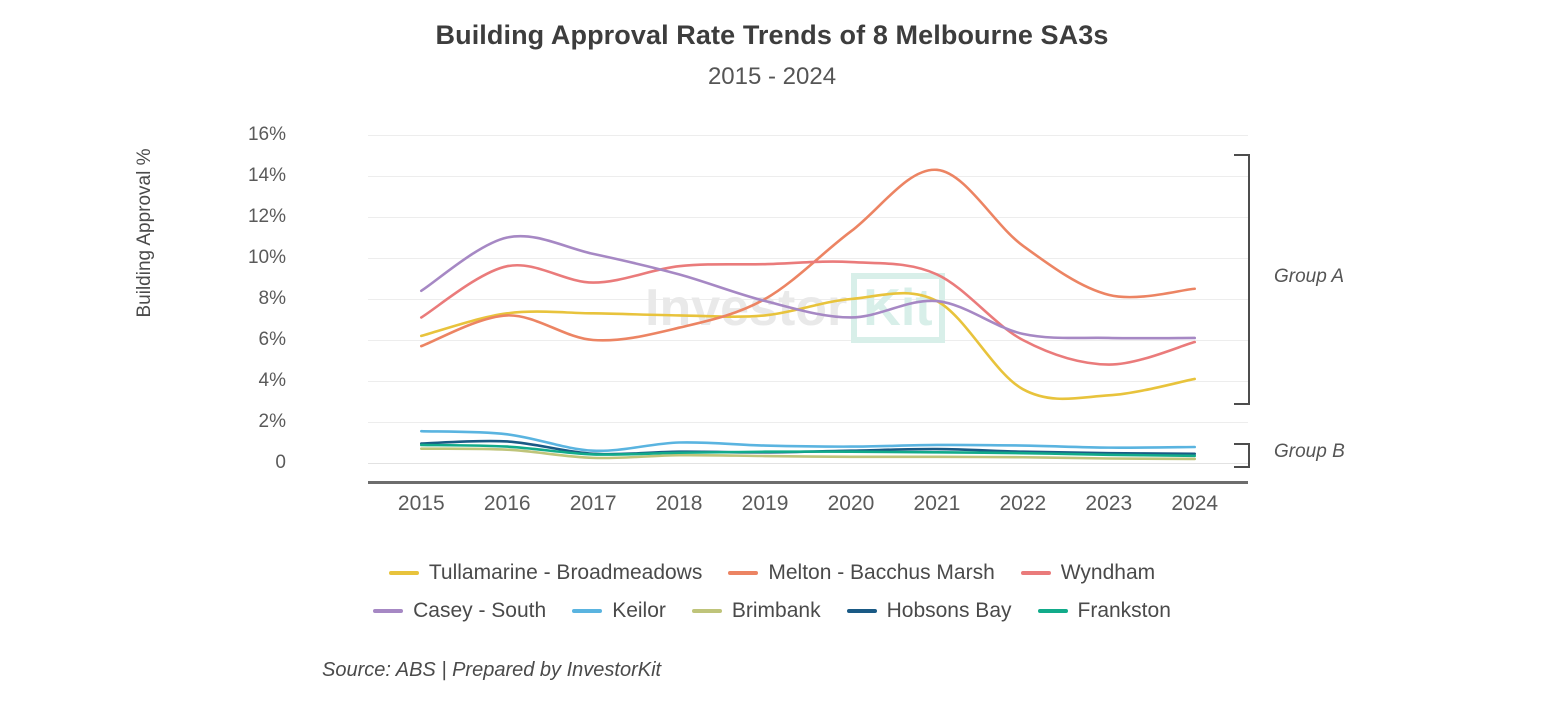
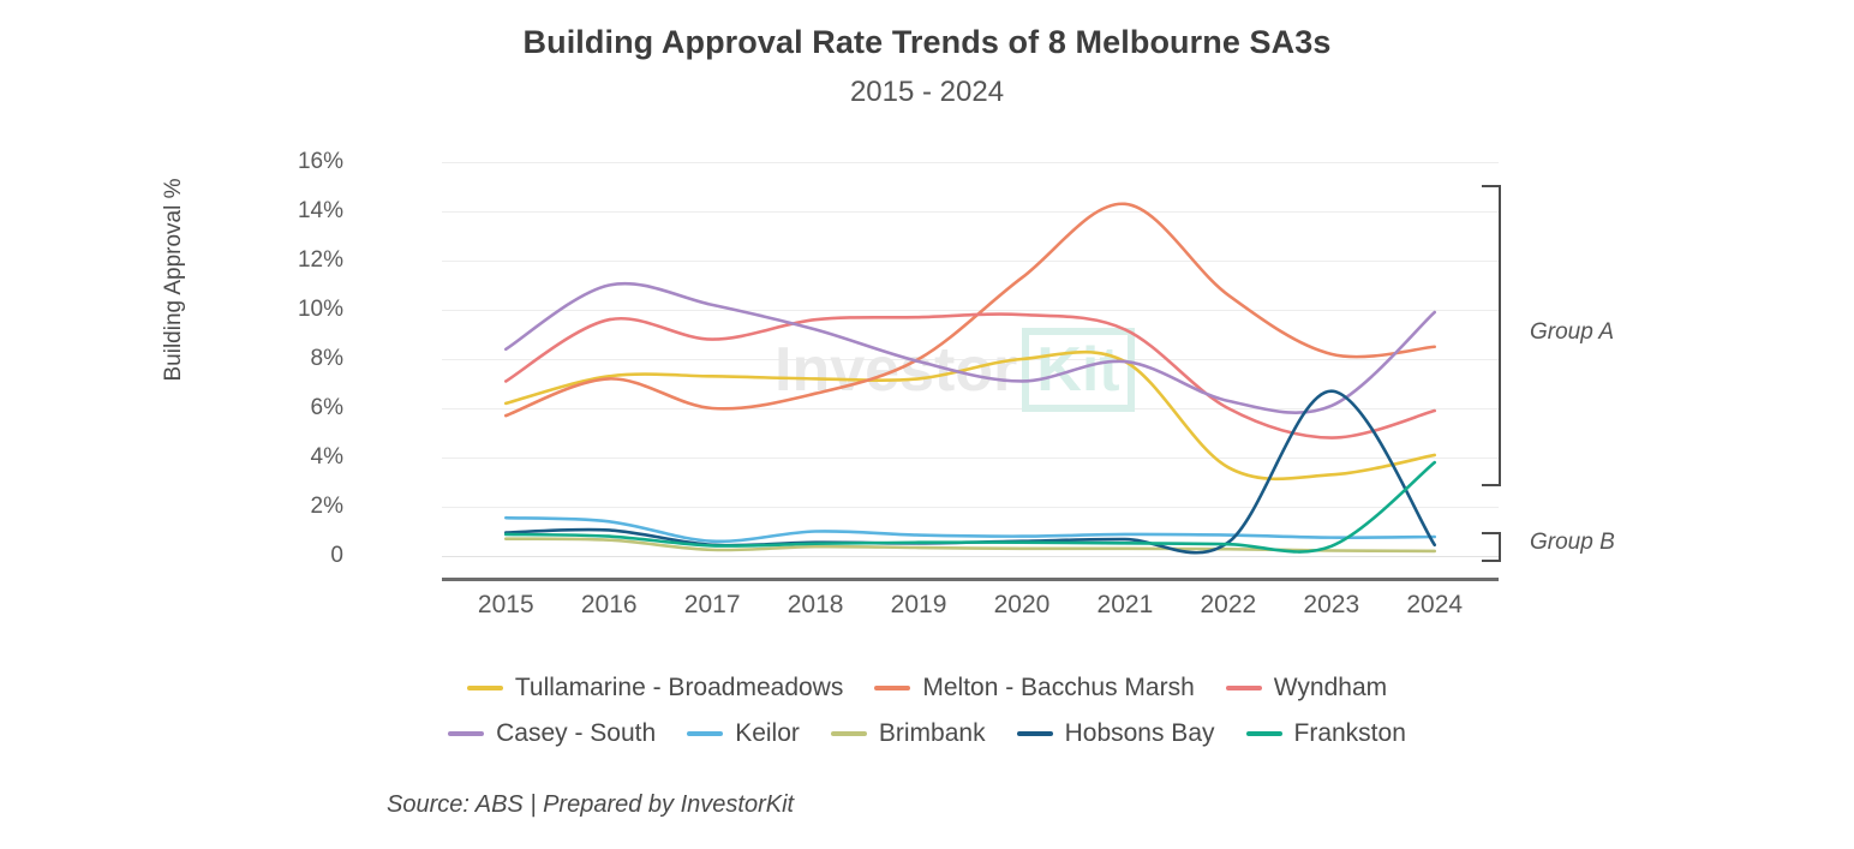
Hobsons Bay/2023: 0.5% -> 6.7%
Casey - South/2024: 6.1% -> 9.9%
Frankston/2024: 0.3% -> 3.8%
